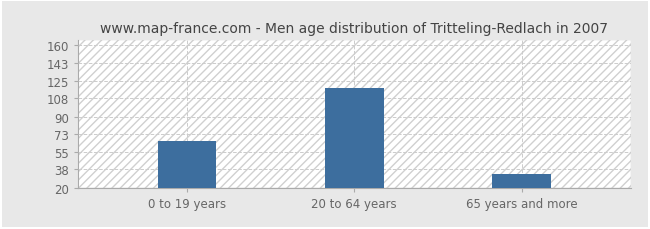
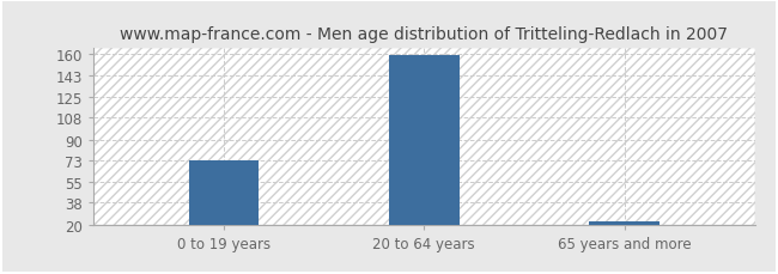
0 to 19 years: 66 -> 73
20 to 64 years: 118 -> 159
65 years and more: 33 -> 23
